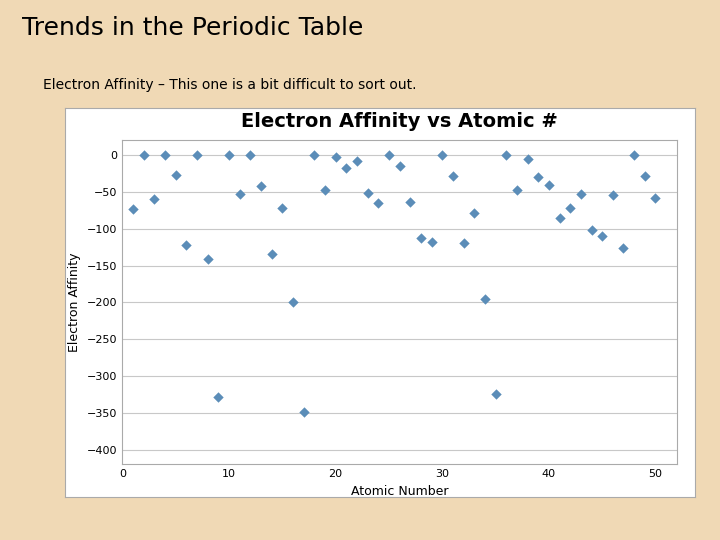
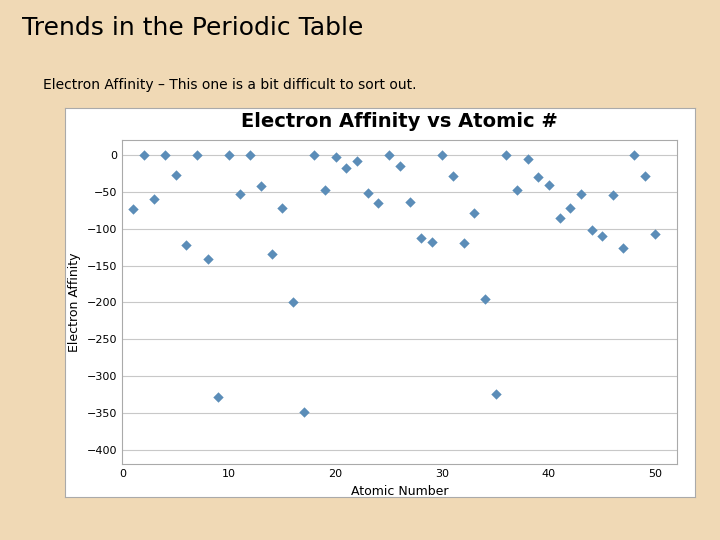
50: -58 -> -107
